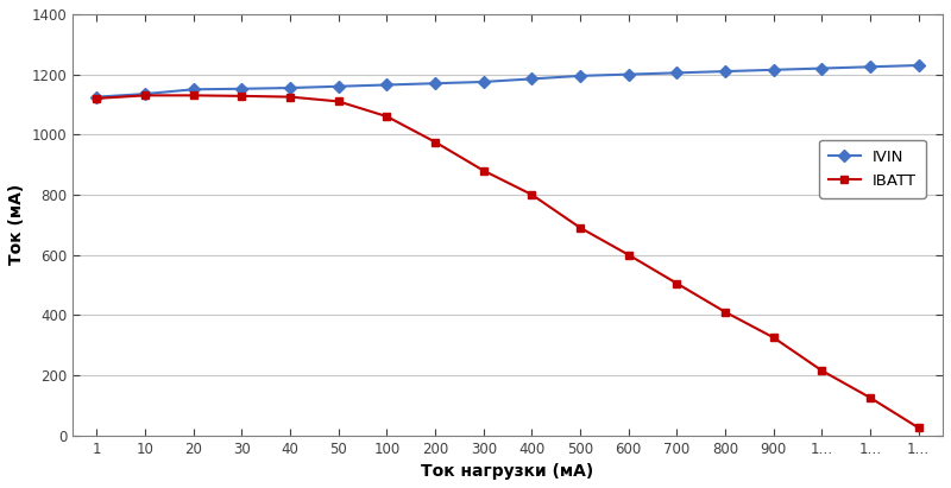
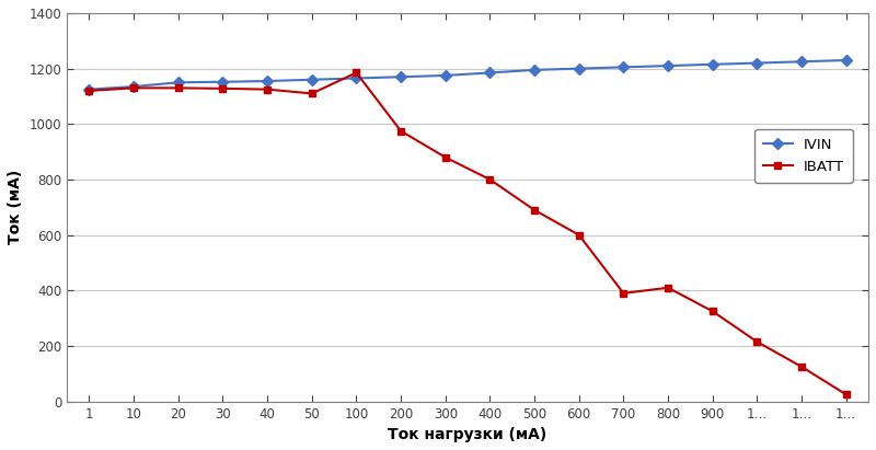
IBATT/100: 1060 -> 1185
IBATT/700: 505 -> 390
